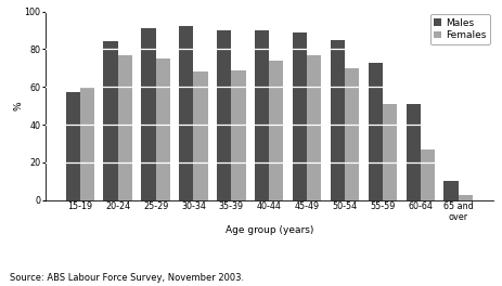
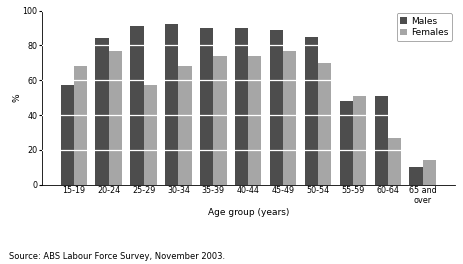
Females/15-19: 60 -> 68
Females/25-29: 75 -> 57
Females/35-39: 69 -> 74
Males/55-59: 73 -> 48
Females/65 and over: 3 -> 14
